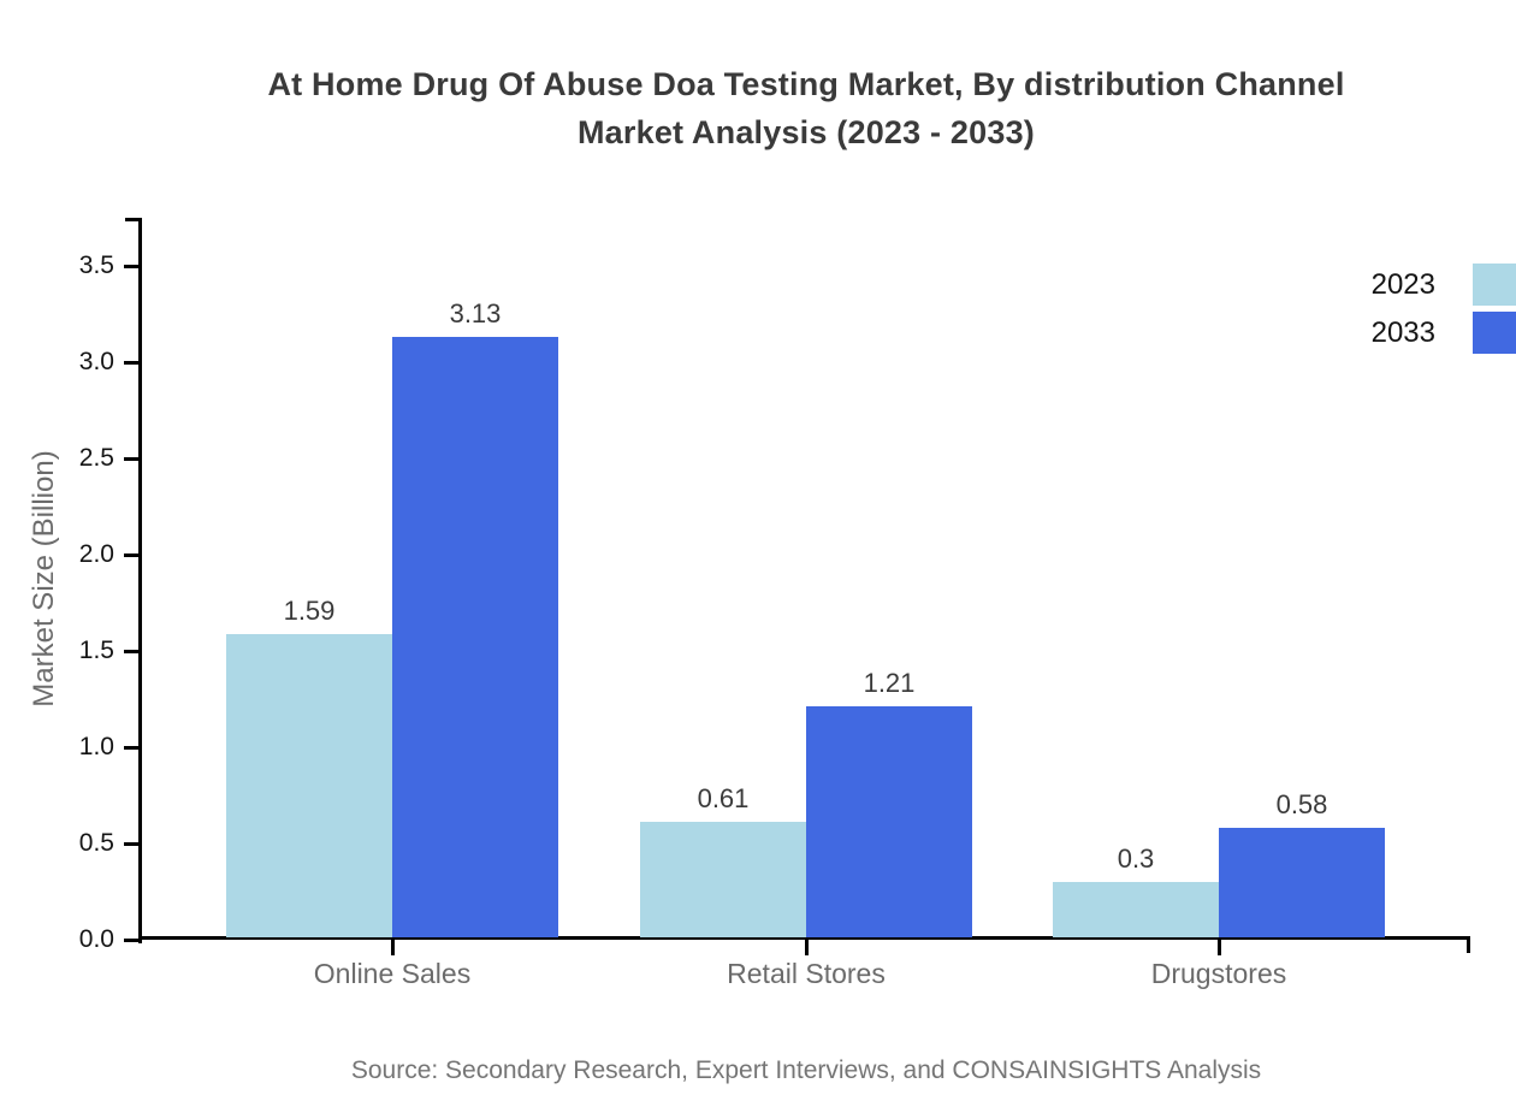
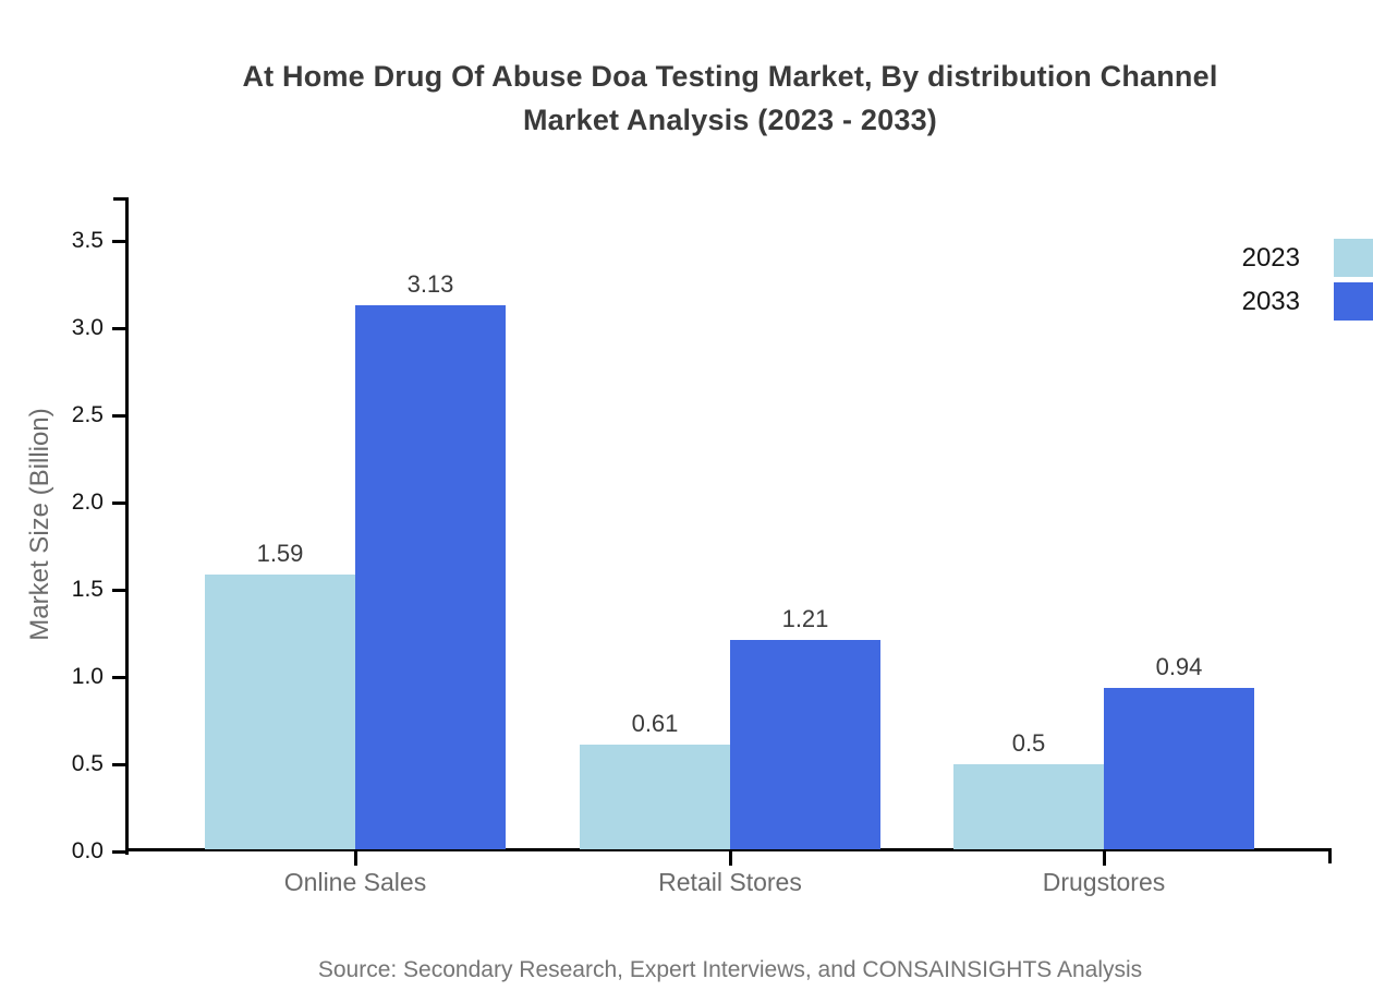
2023/Drugstores: 0.3 -> 0.5
2033/Drugstores: 0.58 -> 0.94
